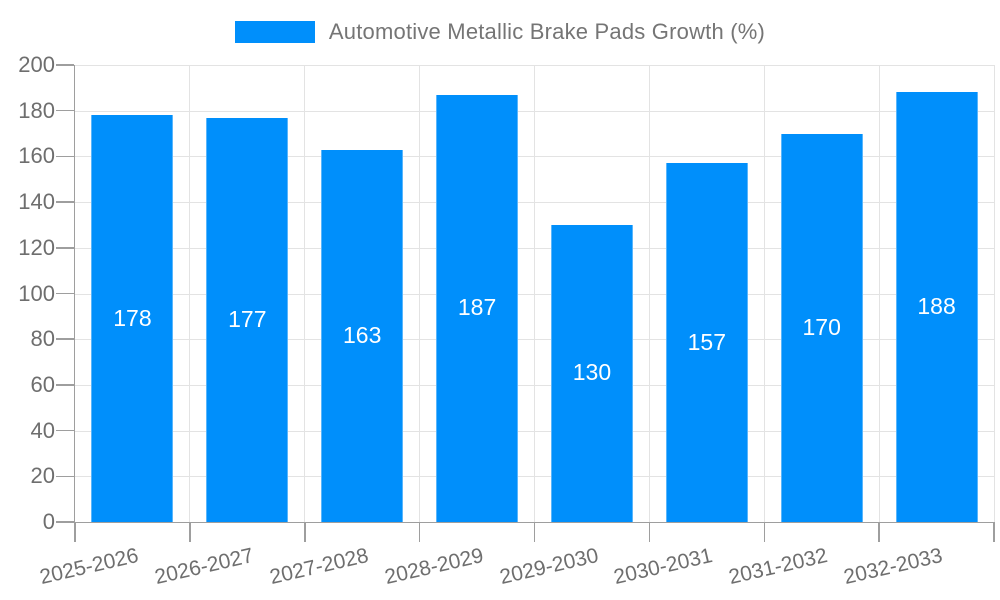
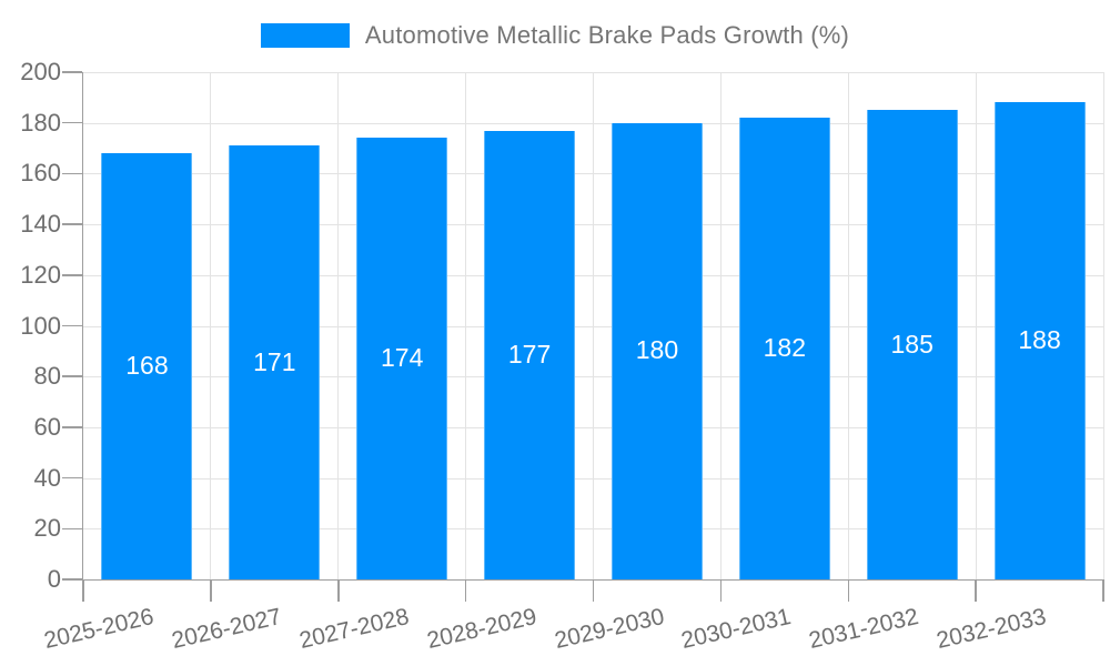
2025-2026: 178 -> 168
2026-2027: 177 -> 171
2027-2028: 163 -> 174
2028-2029: 187 -> 177
2029-2030: 130 -> 180
2030-2031: 157 -> 182
2031-2032: 170 -> 185
